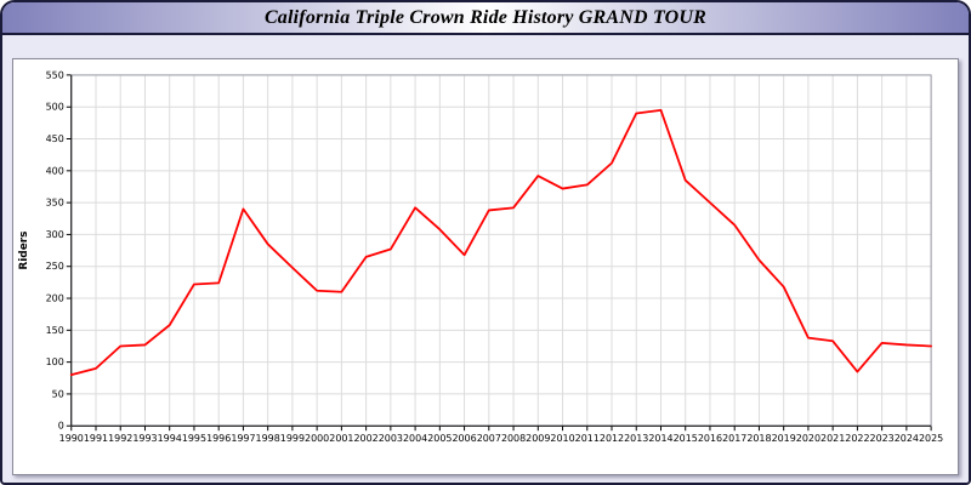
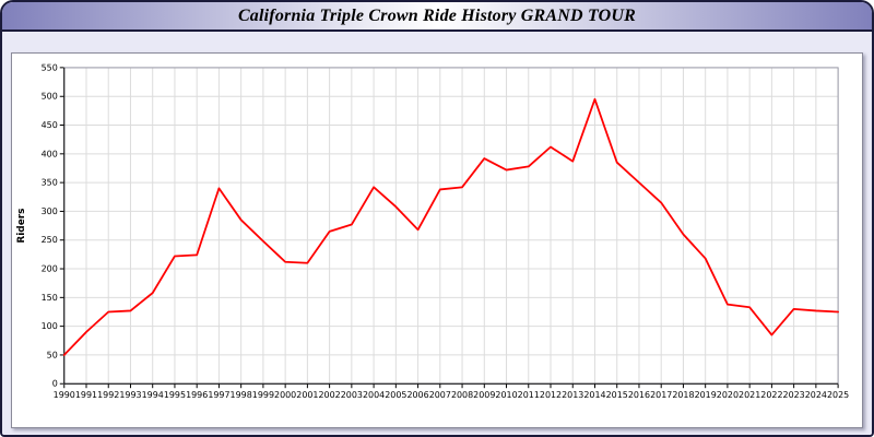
1990: 80 -> 50
2013: 490 -> 390
